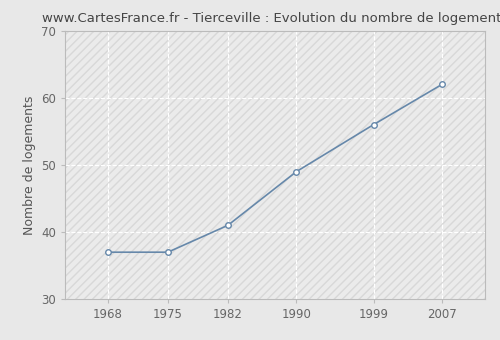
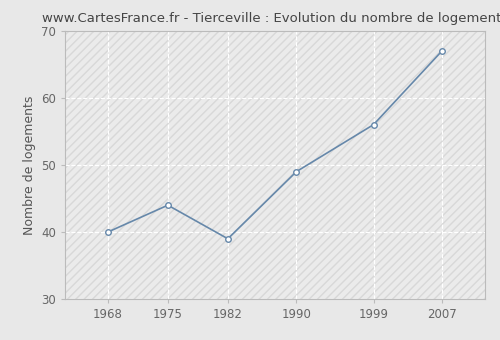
1968: 37 -> 40
1975: 37 -> 44
1982: 41 -> 39
2007: 62 -> 67
